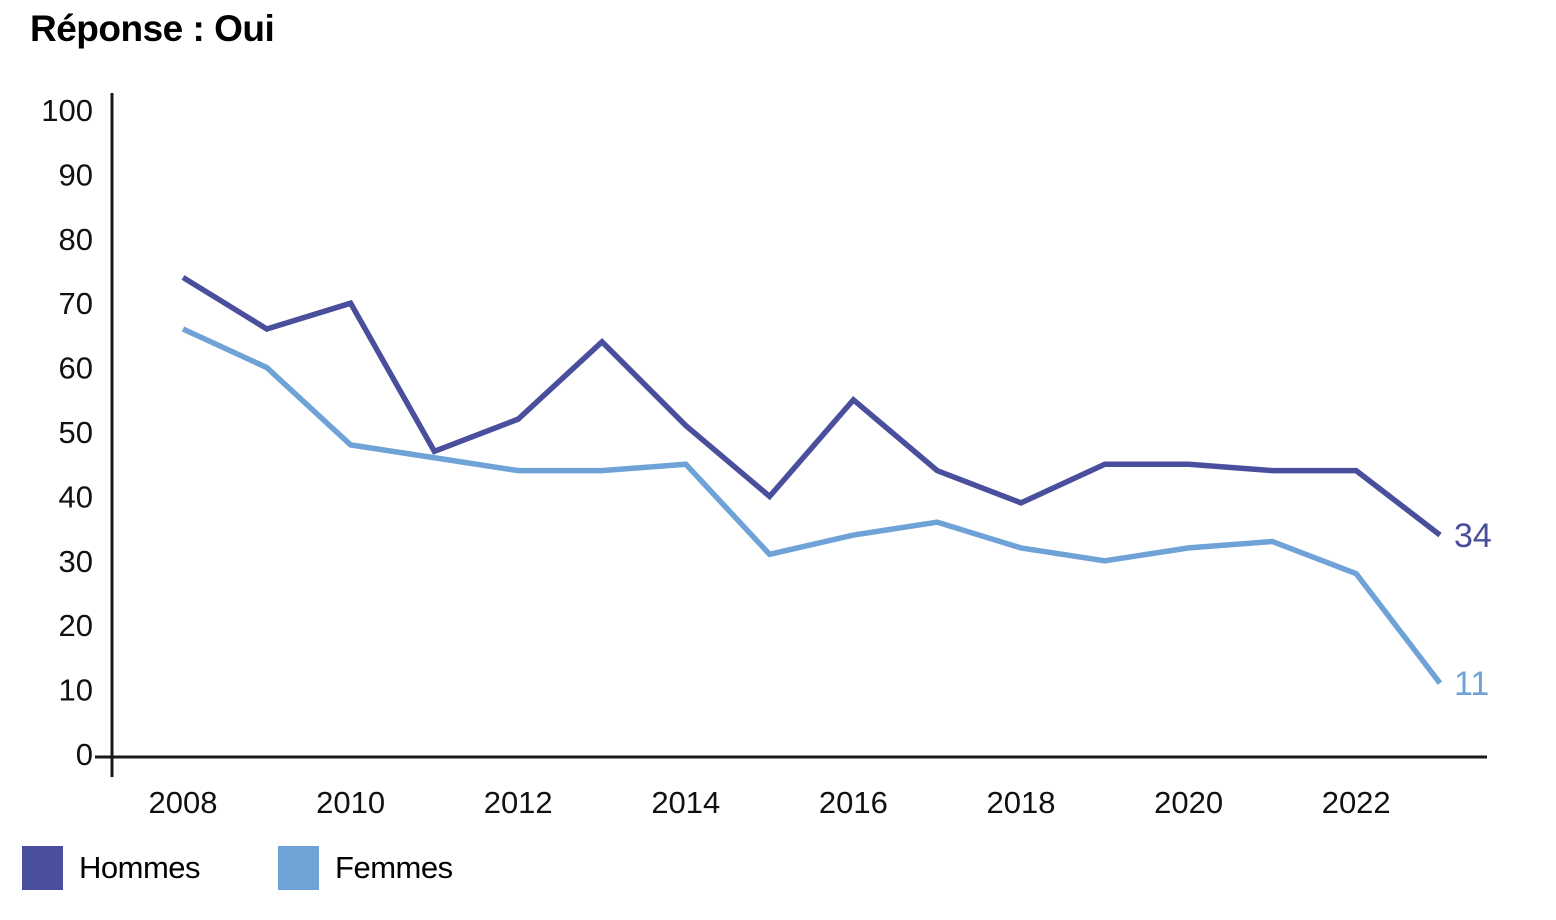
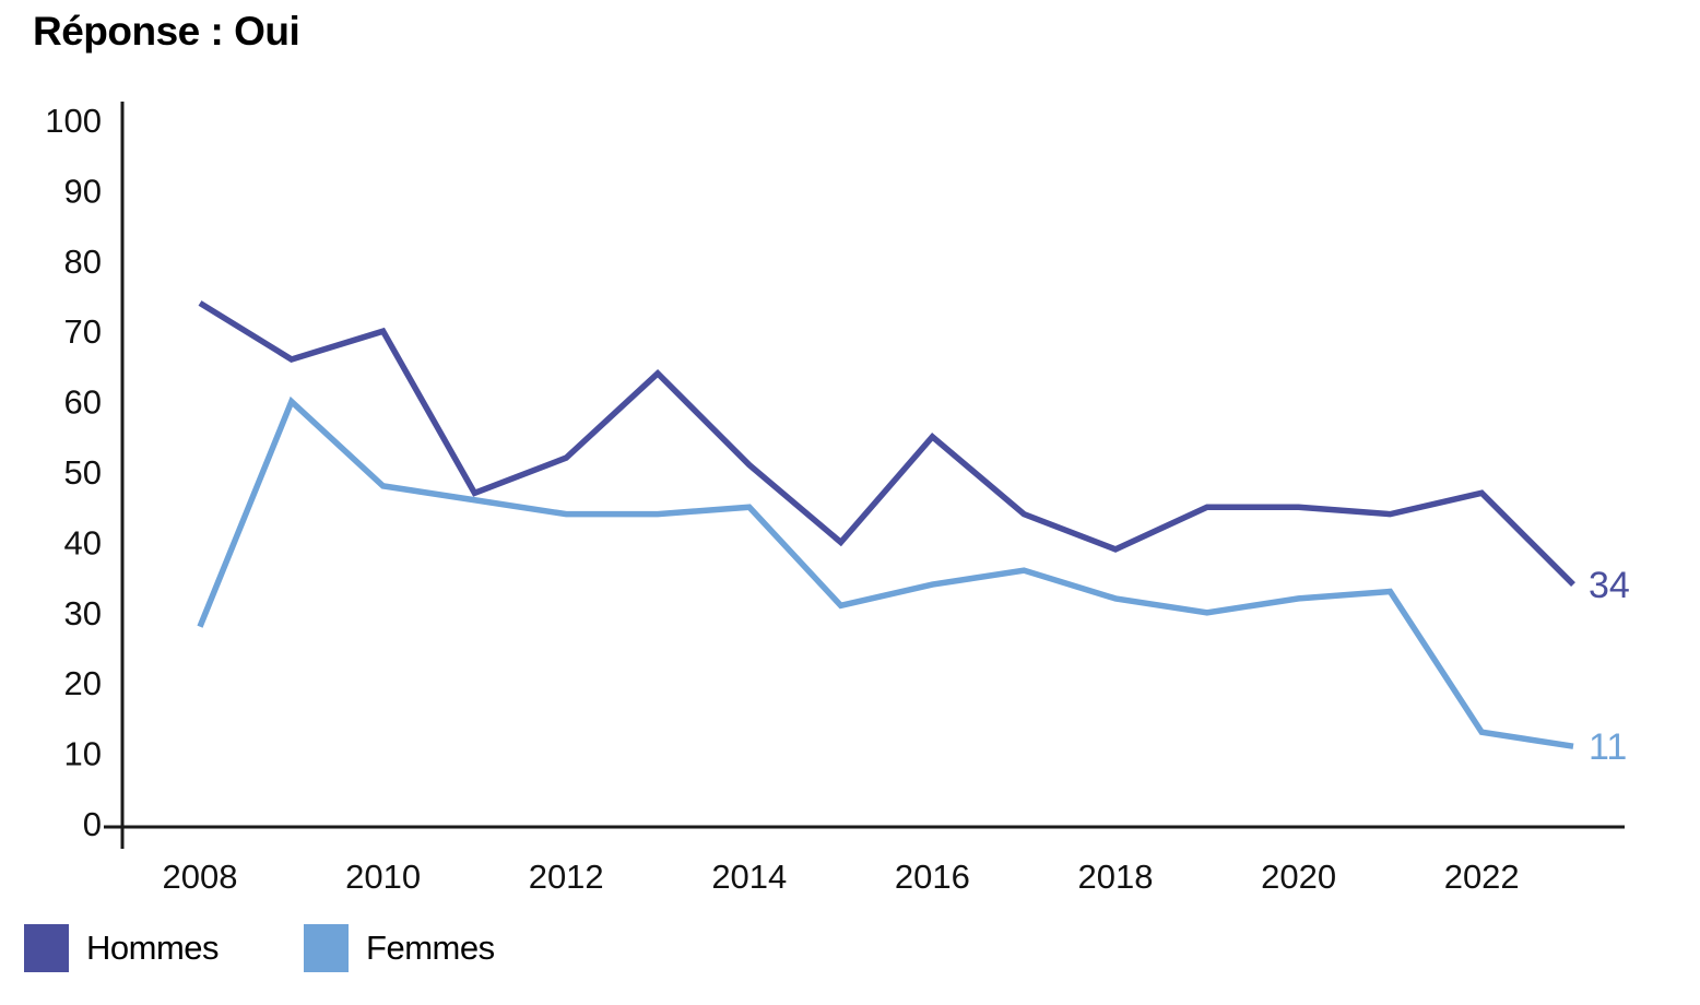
Femmes/2008: 66 -> 28
Hommes/2022: 44 -> 47
Femmes/2022: 28 -> 13
